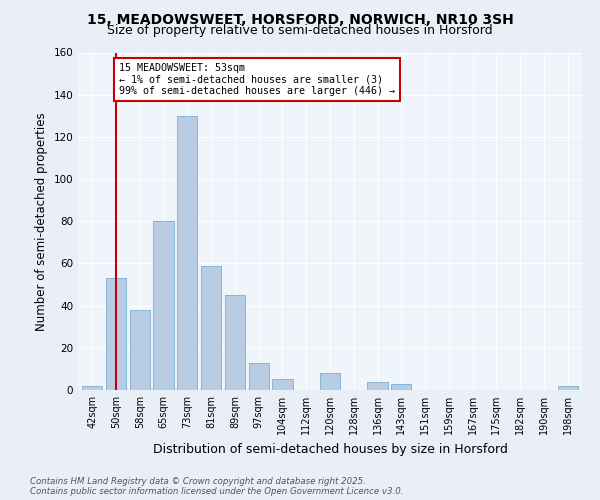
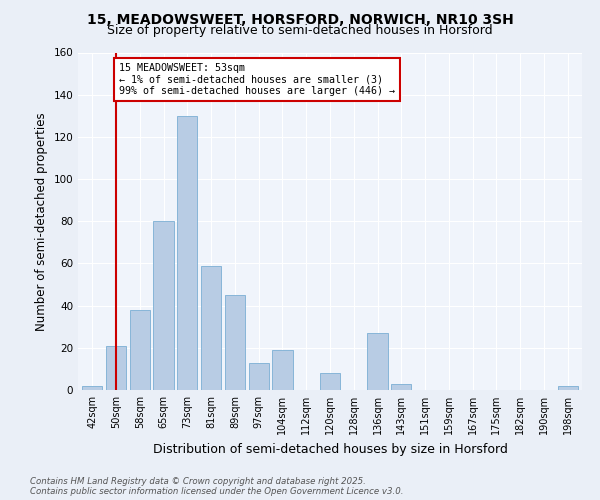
50sqm: 53 -> 21
104sqm: 5 -> 19
136sqm: 4 -> 27
